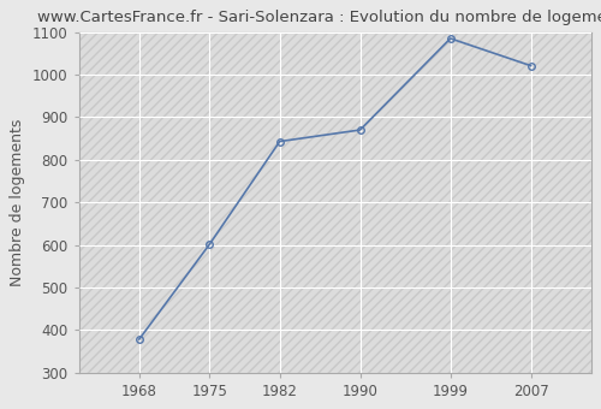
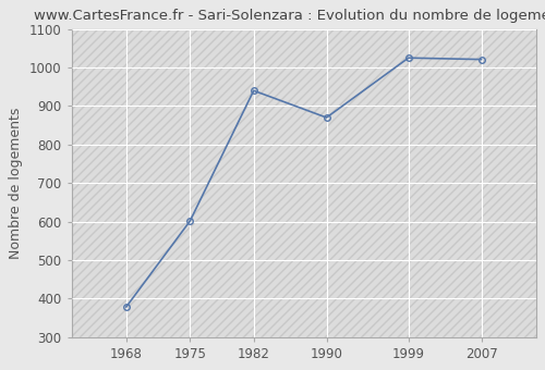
1982: 843 -> 940
1999: 1085 -> 1025
